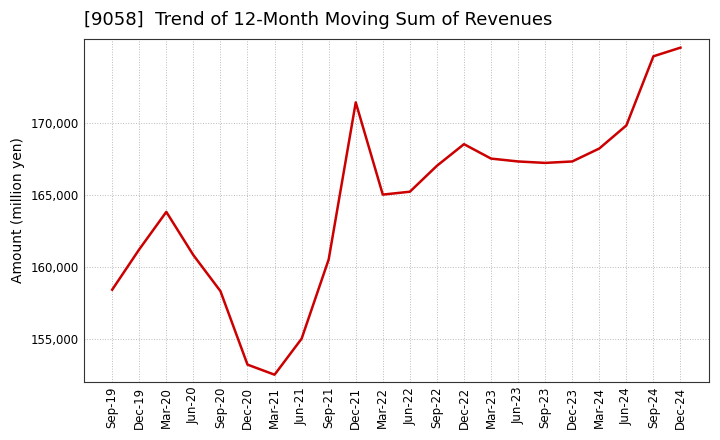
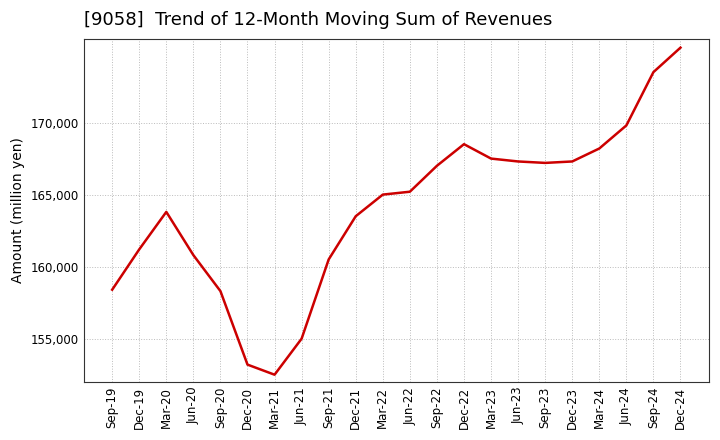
Dec-21: 171,400 -> 163,500
Sep-24: 174,600 -> 173,500
